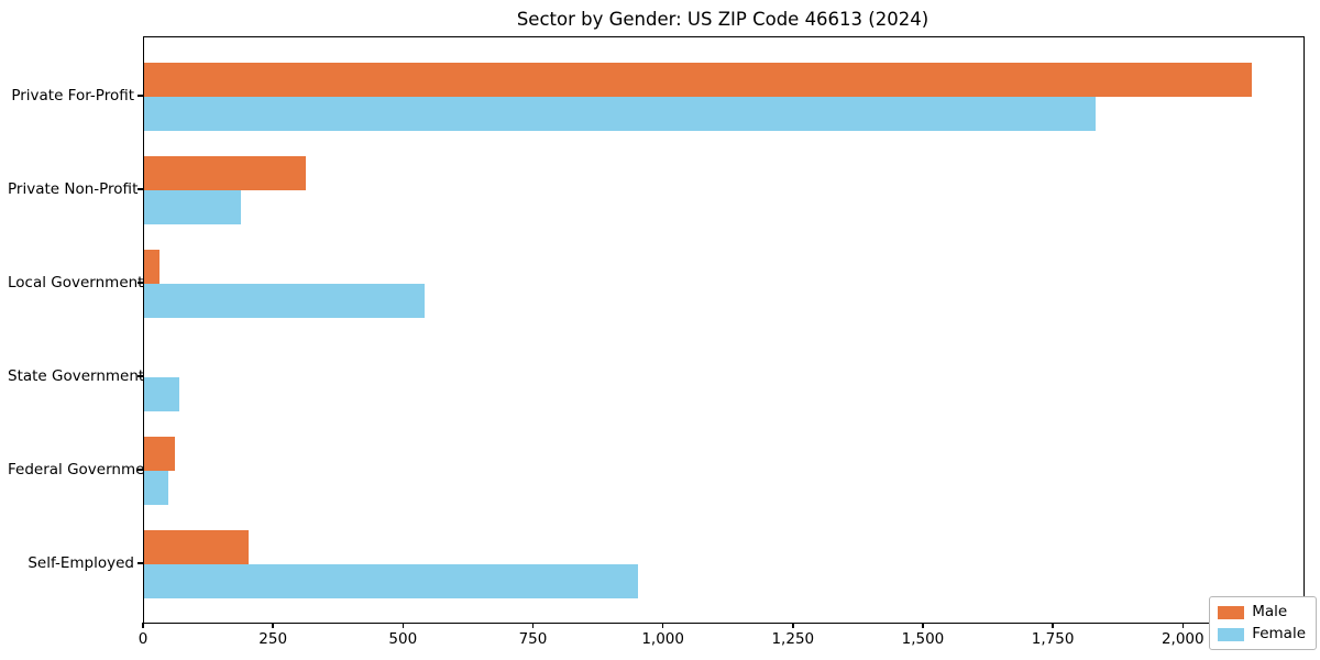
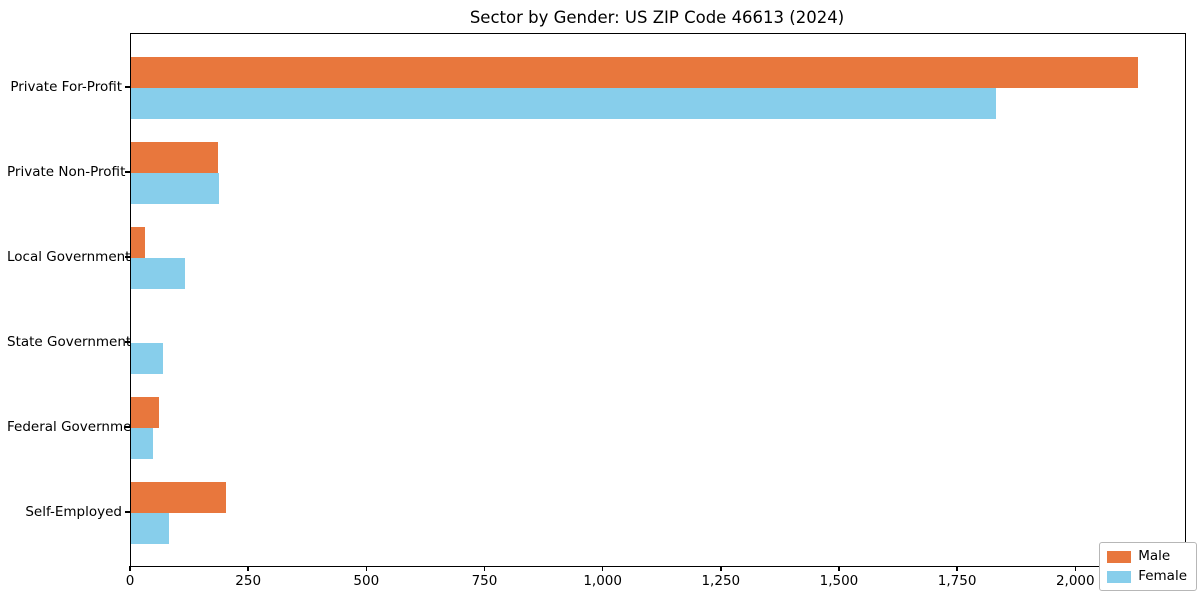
Male/Private Non-Profit: 310 -> 180
Female/Local Government: 540 -> 110
Female/Self-Employed: 950 -> 80
